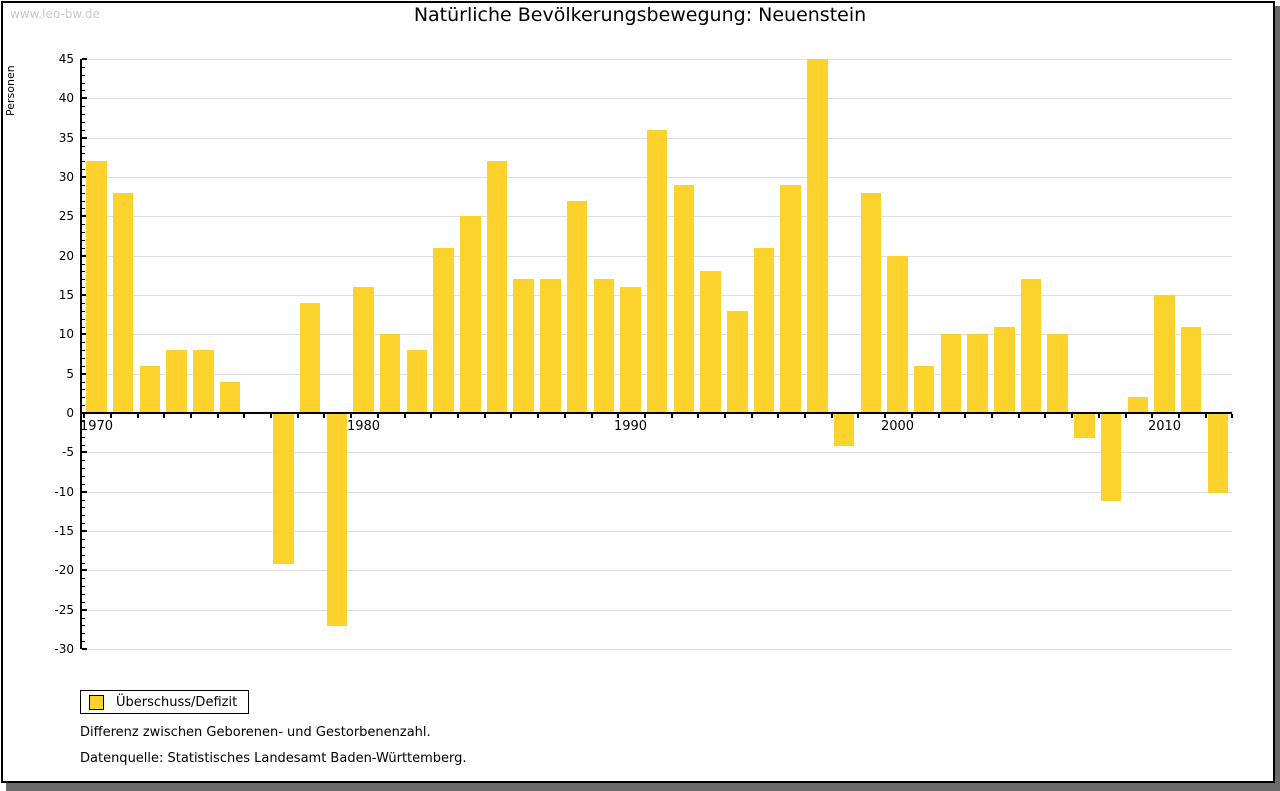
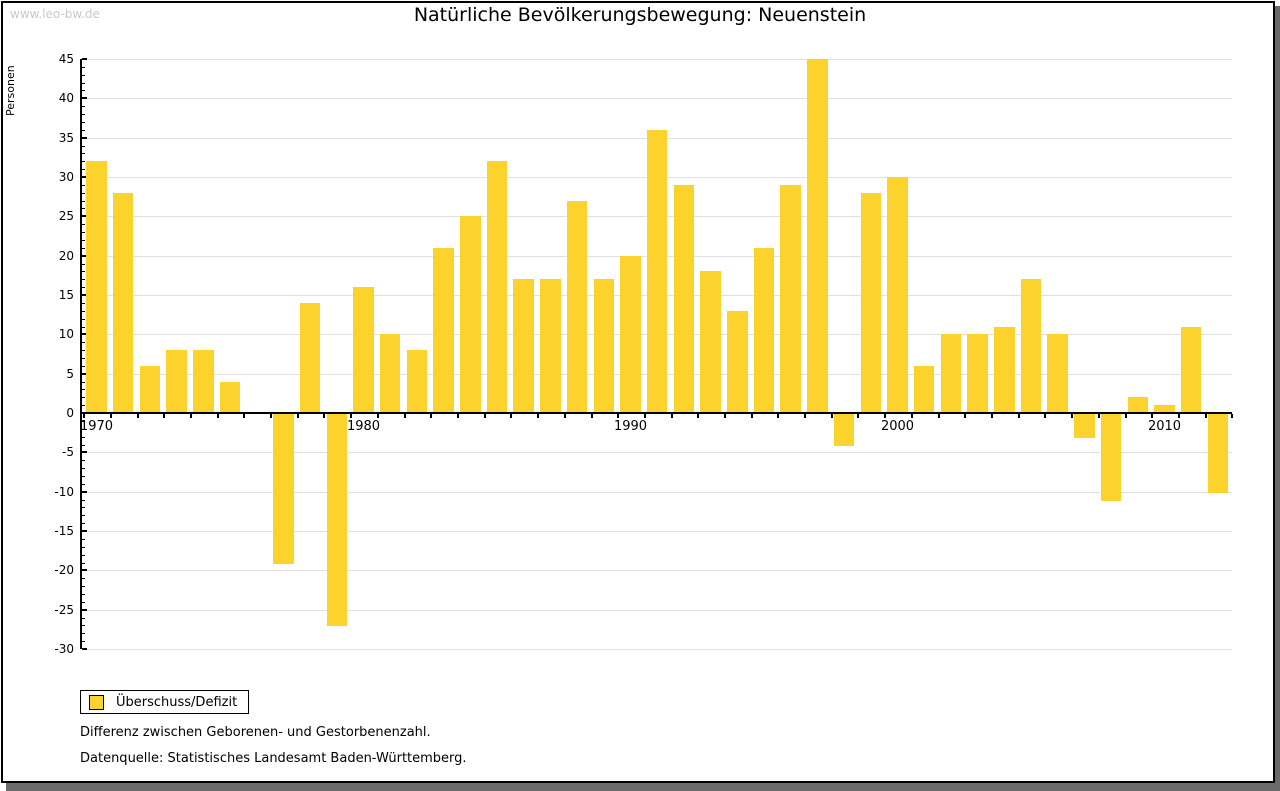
1990: 16 -> 20
2000: 20 -> 30
2010: 15 -> 1
